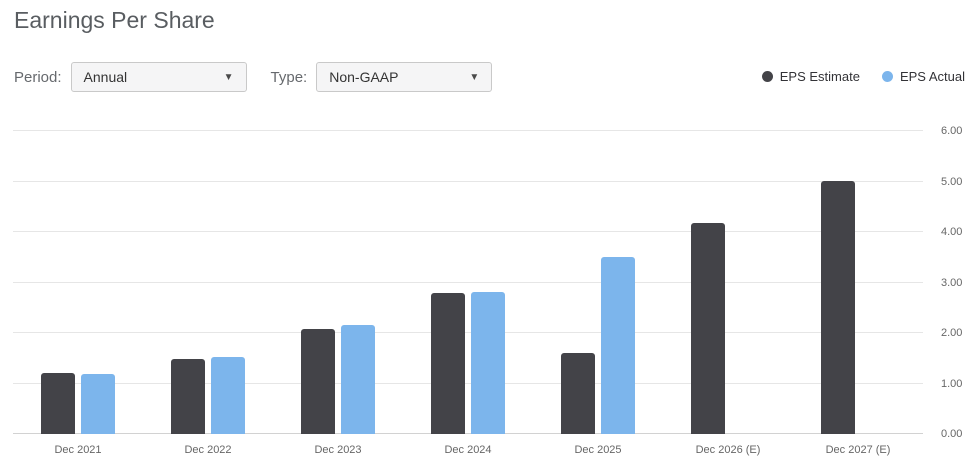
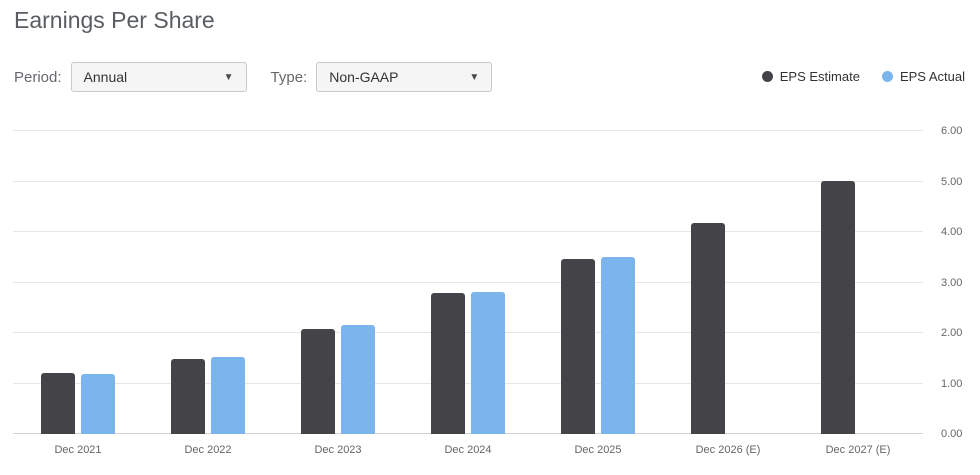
EPS Estimate/Dec 2025: 1.6 -> 3.5
